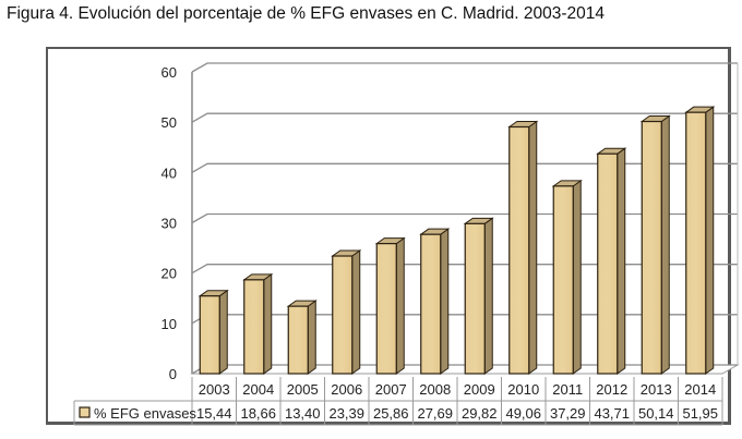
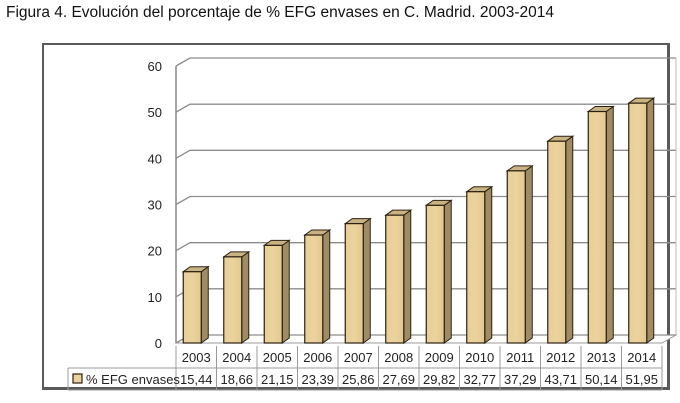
2005: 13,40 -> 21,15
2010: 49,06 -> 32,77
